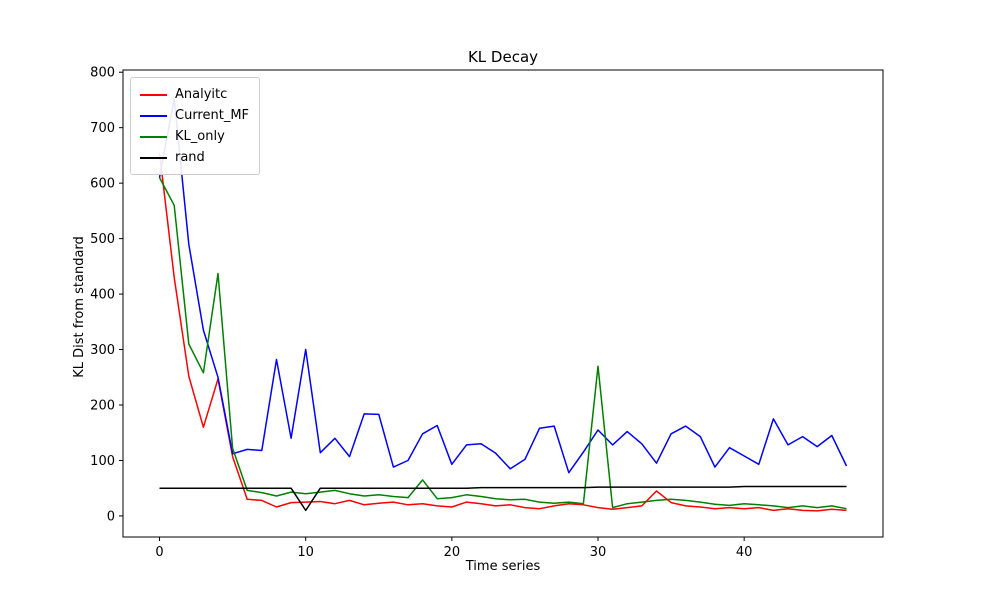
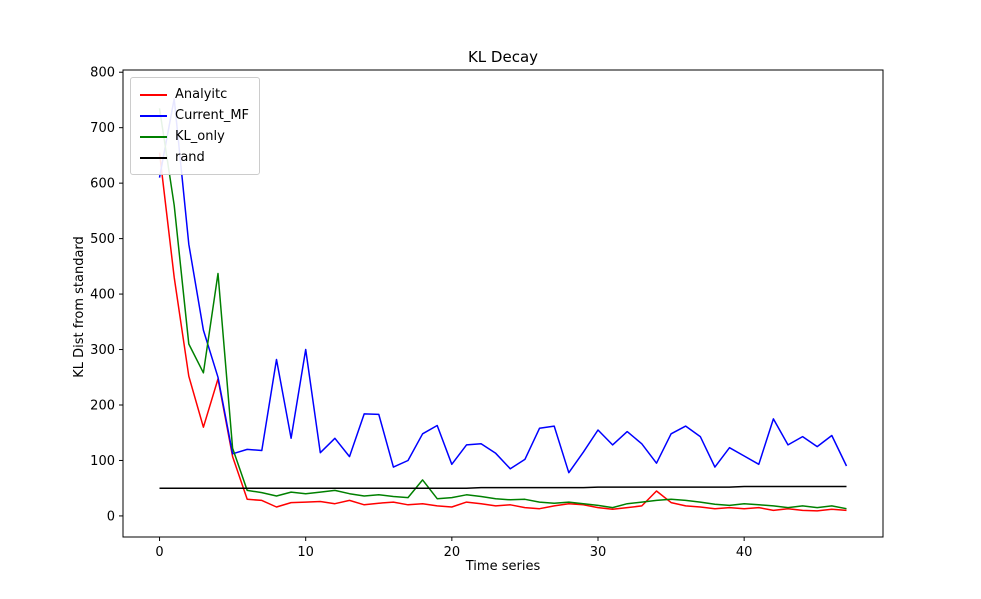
KL_only/0: 610 -> 740
rand/10: 10 -> 50
KL_only/30: 270 -> 20
